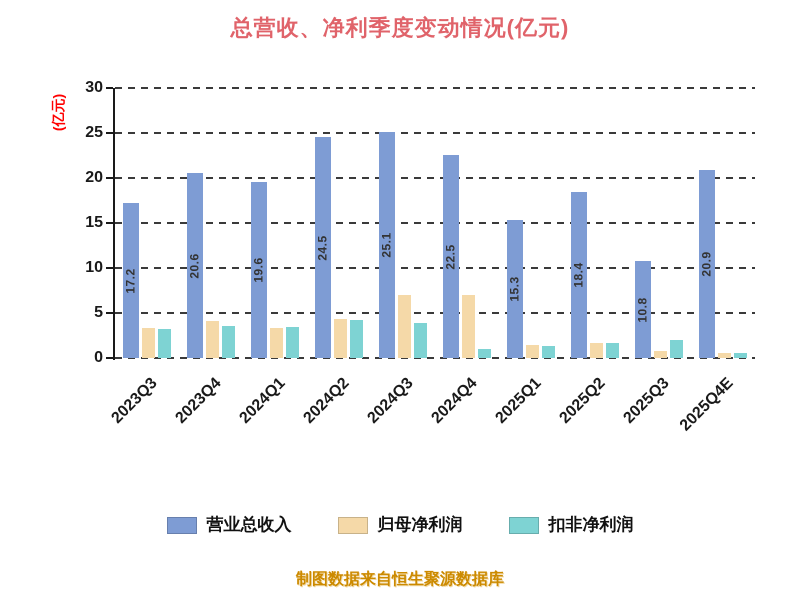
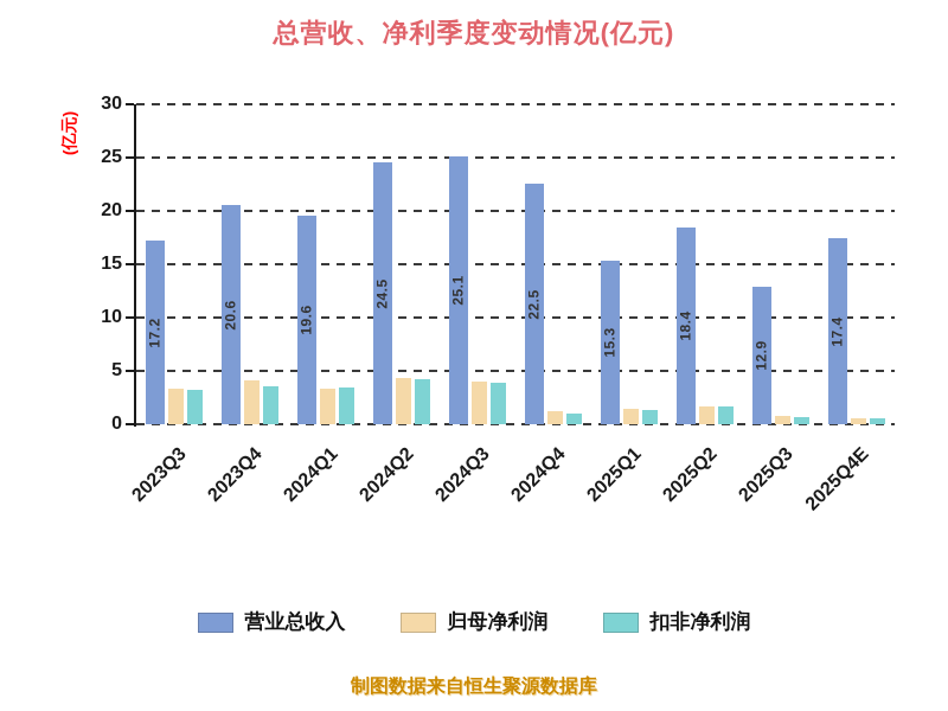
归母净利润/2024Q3: 7 -> 4
归母净利润/2024Q4: 7 -> 1
营业总收入/2025Q3: 10.8 -> 12.9
扣非净利润/2025Q3: 2 -> 1
营业总收入/2025Q4E: 20.9 -> 17.4
